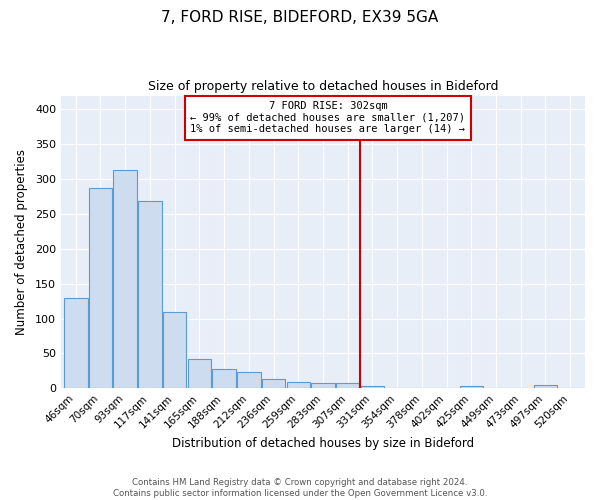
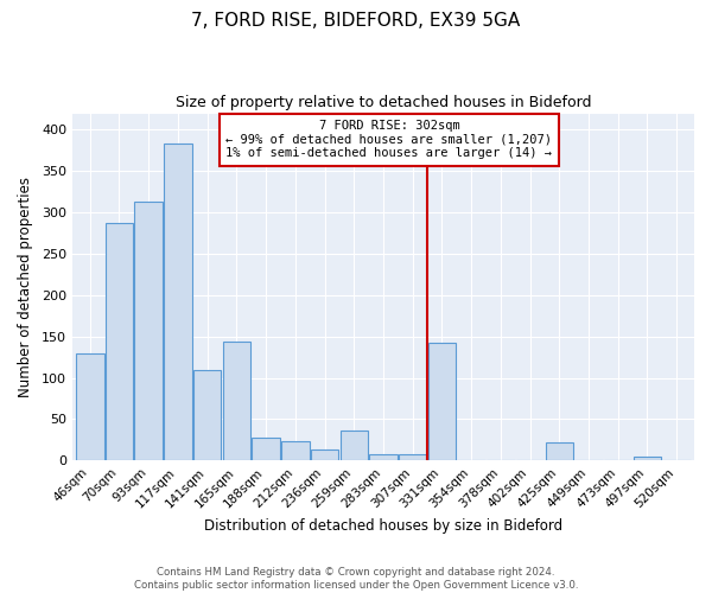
117sqm: 269 -> 384
165sqm: 42 -> 144
259sqm: 9 -> 36
331sqm: 4 -> 142
425sqm: 4 -> 22
